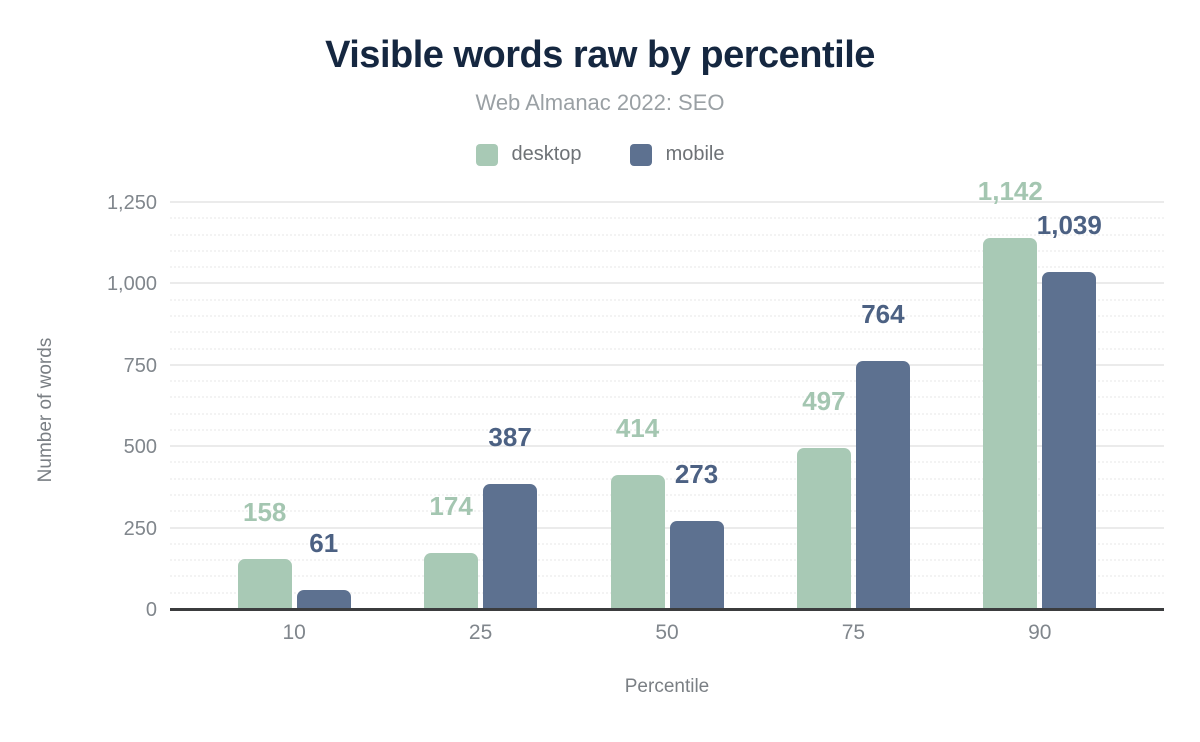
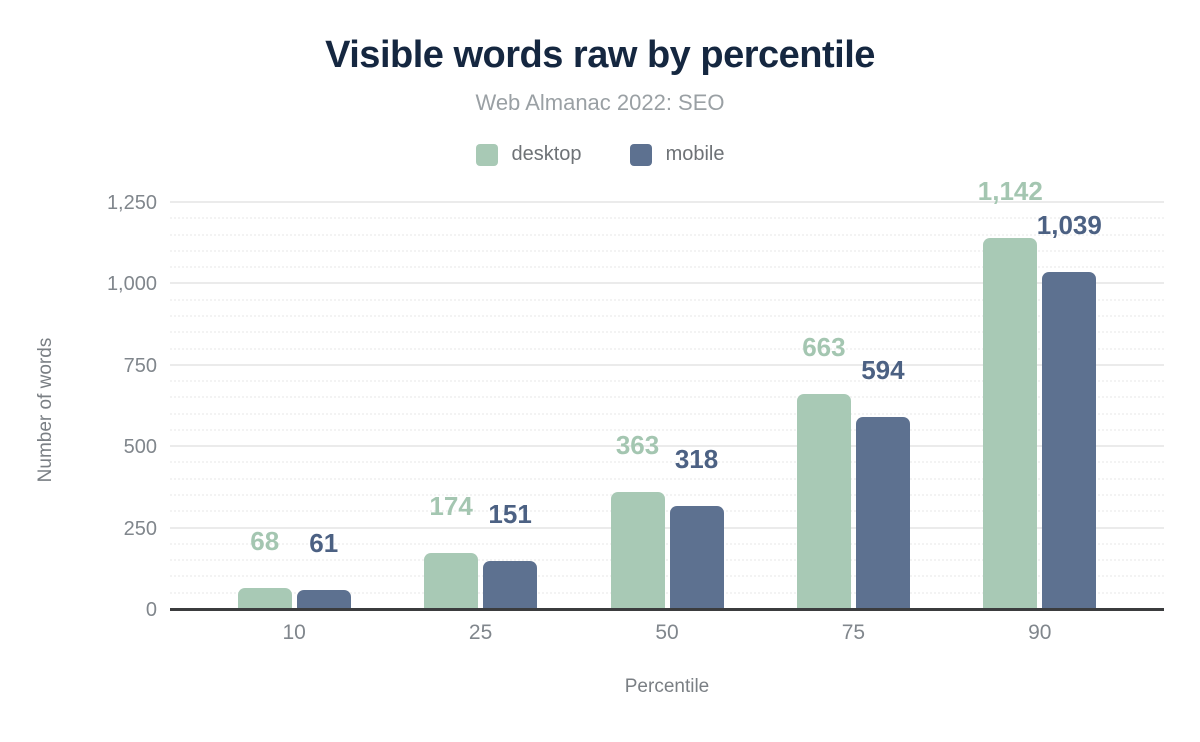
desktop/10: 158 -> 68
mobile/25: 387 -> 151
desktop/50: 414 -> 363
mobile/50: 273 -> 318
desktop/75: 497 -> 663
mobile/75: 764 -> 594
